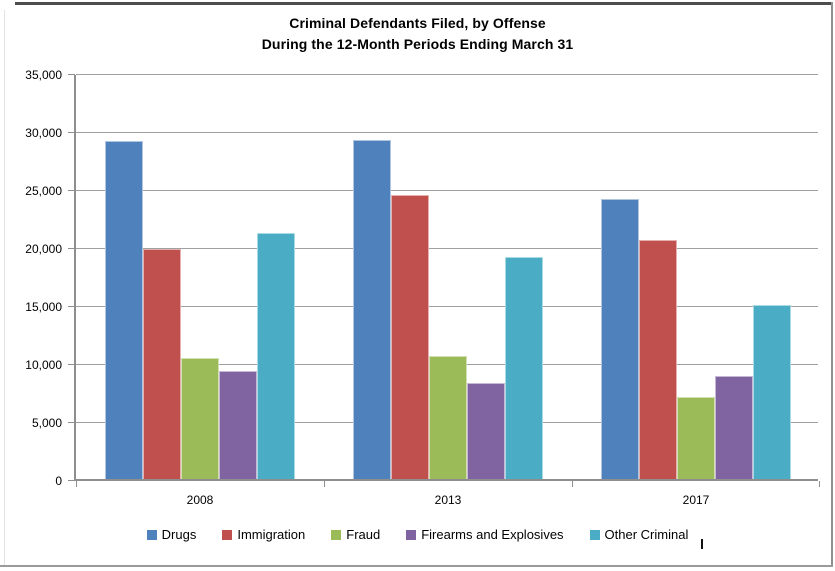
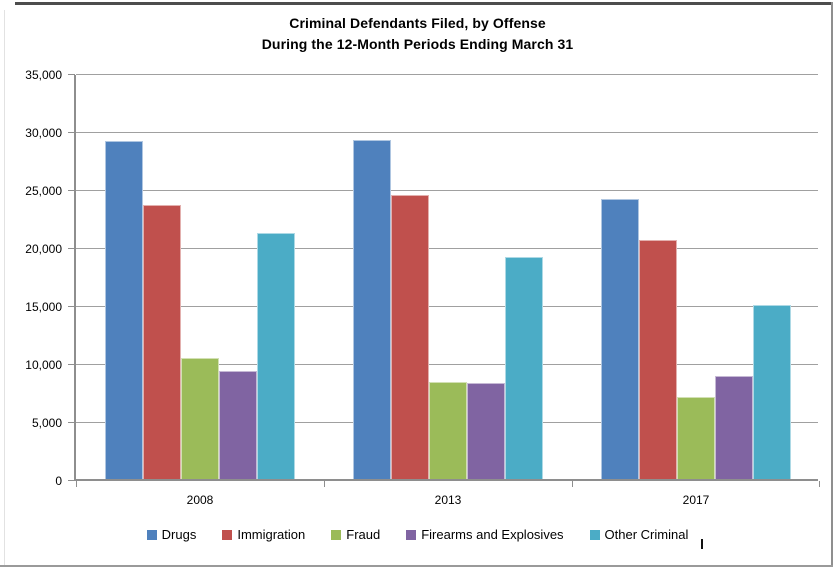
Immigration/2008: 19800 -> 23600
Fraud/2013: 10600 -> 8400
